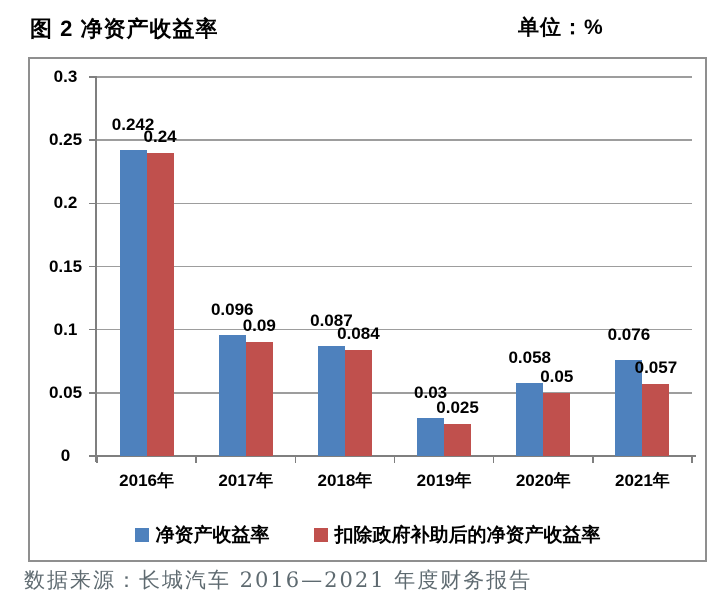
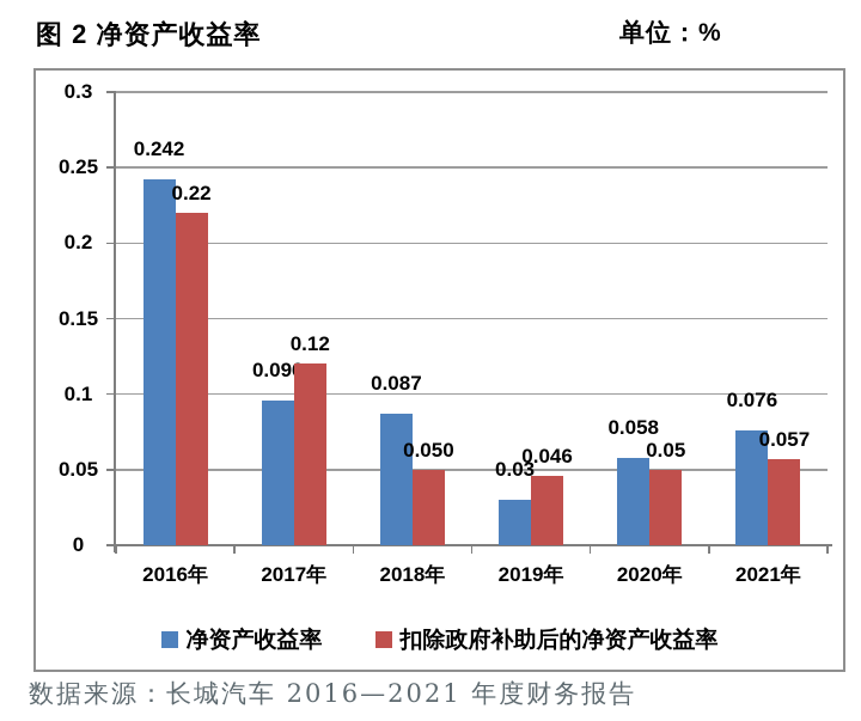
扣除政府补助后的净资产收益率/2016年: 0.24 -> 0.22
扣除政府补助后的净资产收益率/2017年: 0.09 -> 0.12
扣除政府补助后的净资产收益率/2018年: 0.084 -> 0.050
扣除政府补助后的净资产收益率/2019年: 0.025 -> 0.046
